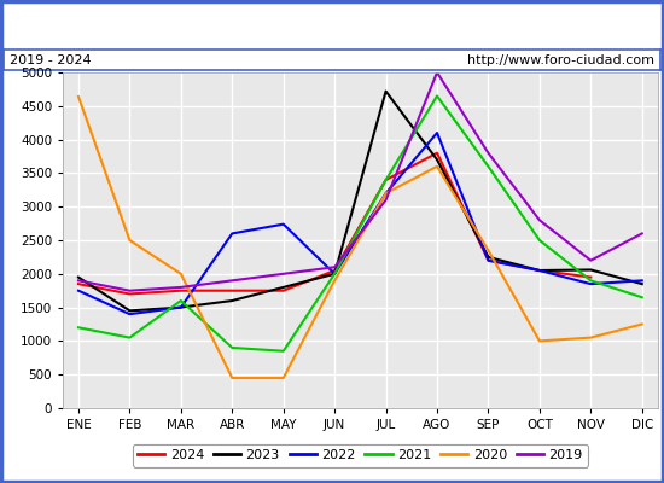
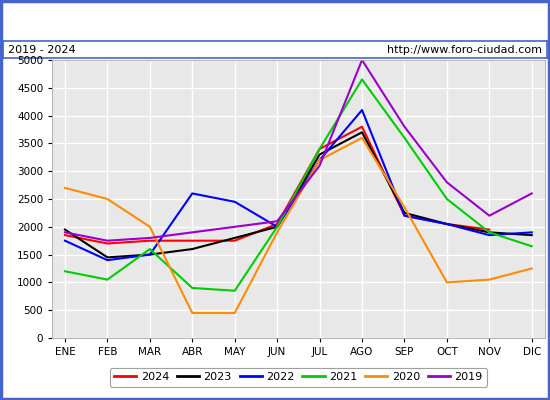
2020/ENE: 4640 -> 2700
2022/MAY: 2740 -> 2450
2023/JUL: 4720 -> 3300
2023/NOV: 2060 -> 1900
